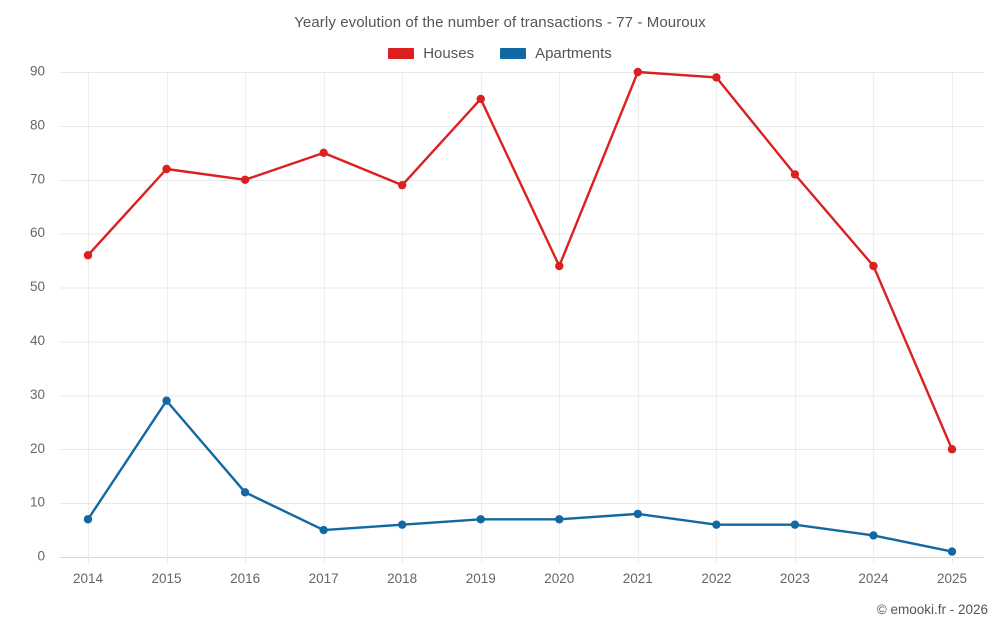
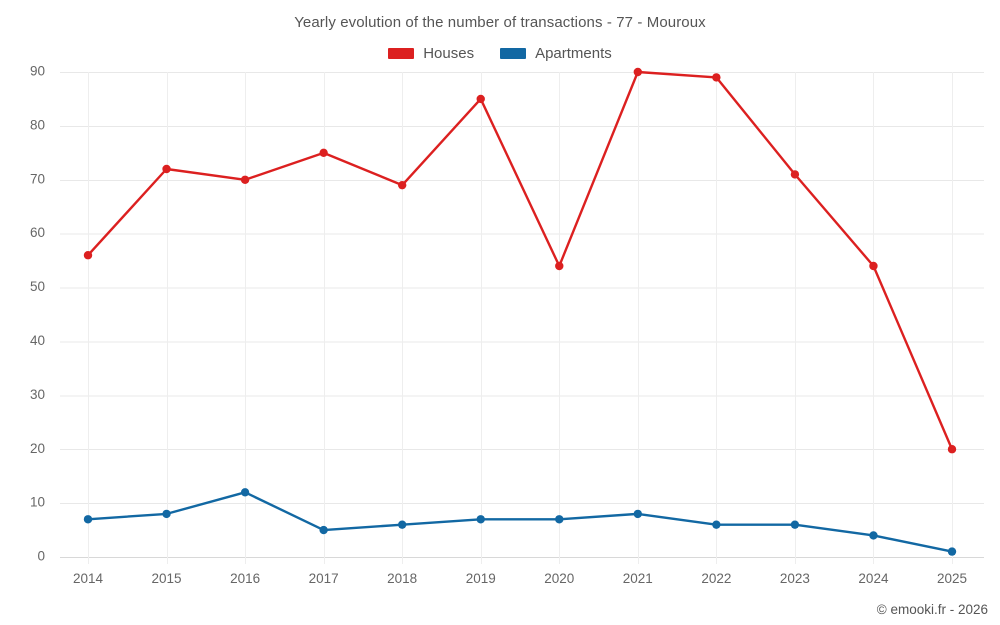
Apartments/2015: 29 -> 8
